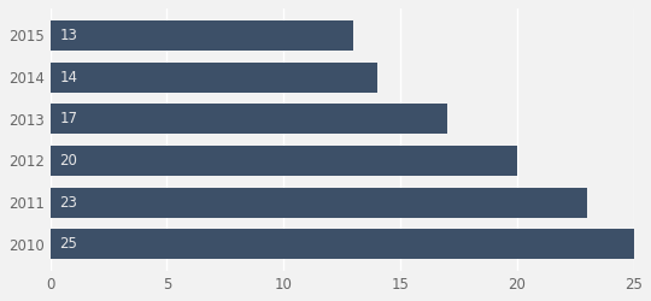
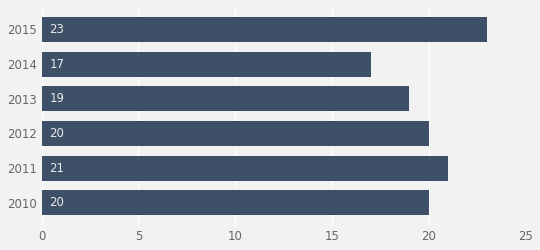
2015: 13 -> 23
2014: 14 -> 17
2013: 17 -> 19
2011: 23 -> 21
2010: 25 -> 20
